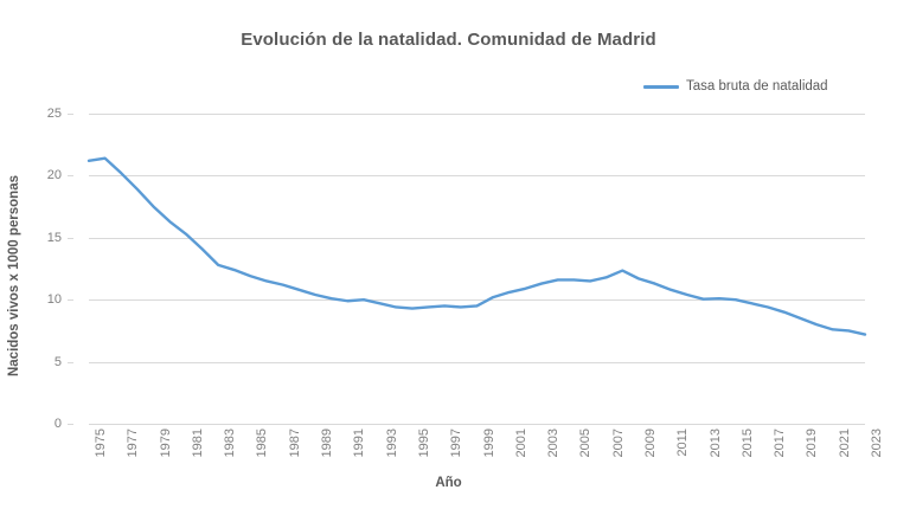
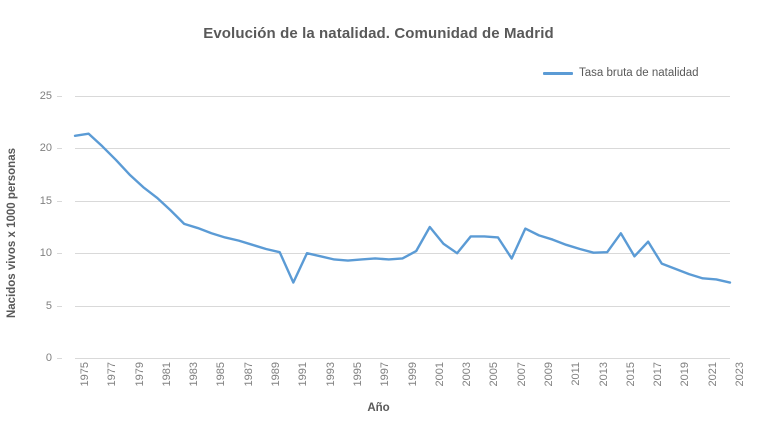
1991: 9.9 -> 7.2
2001: 10.6 -> 12.5
2003: 11.3 -> 10.0
2007: 11.8 -> 9.5
2015: 10.0 -> 11.9
2017: 9.4 -> 11.1
